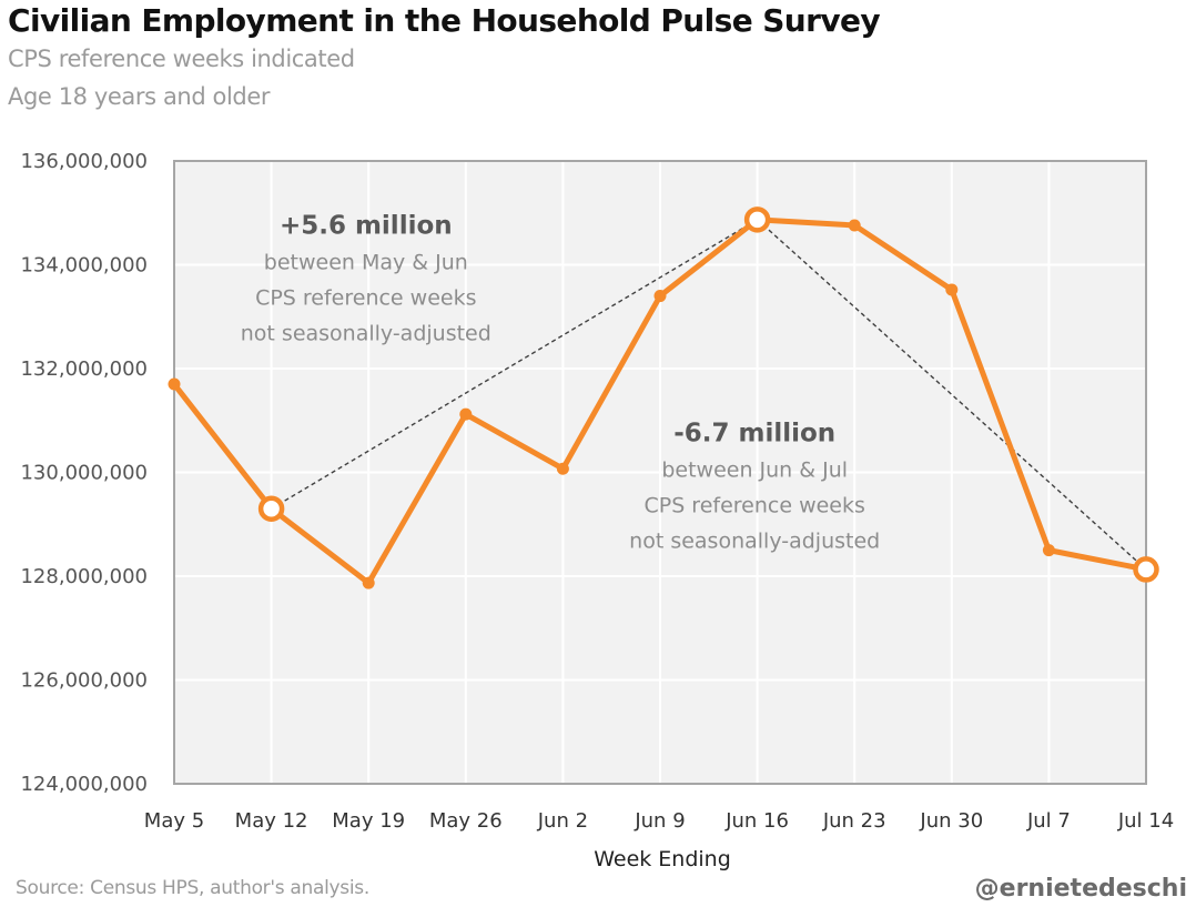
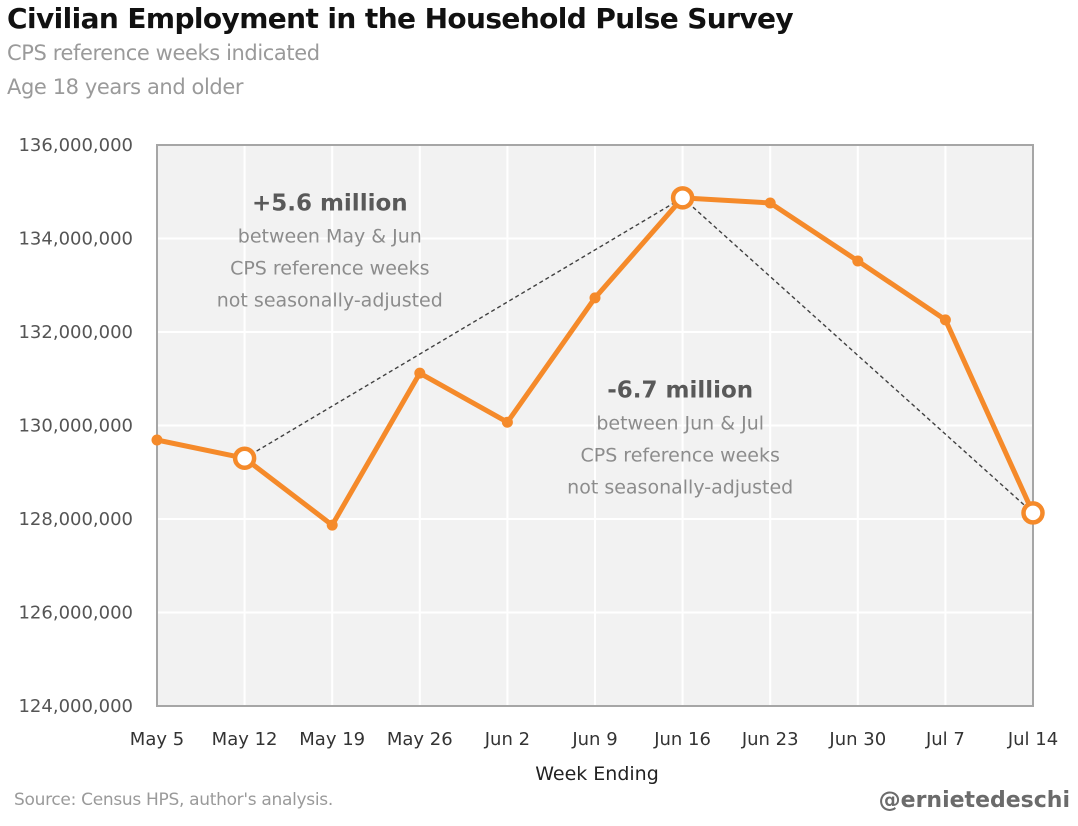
May 5: 131700000 -> 129700000
Jun 9: 133400000 -> 132700000
Jul 7: 128500000 -> 132300000
